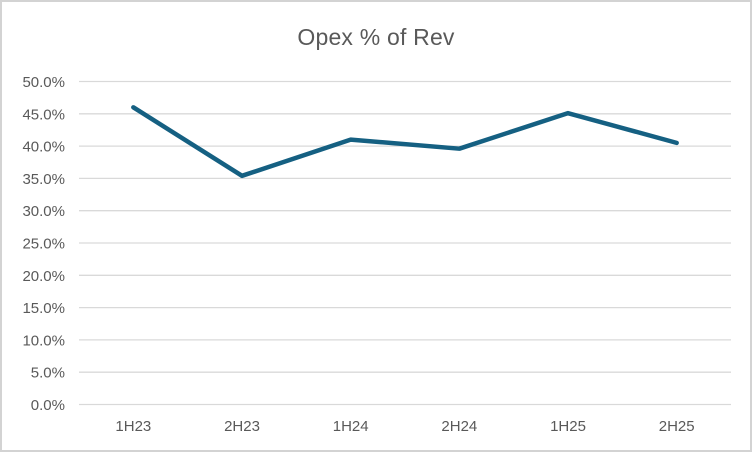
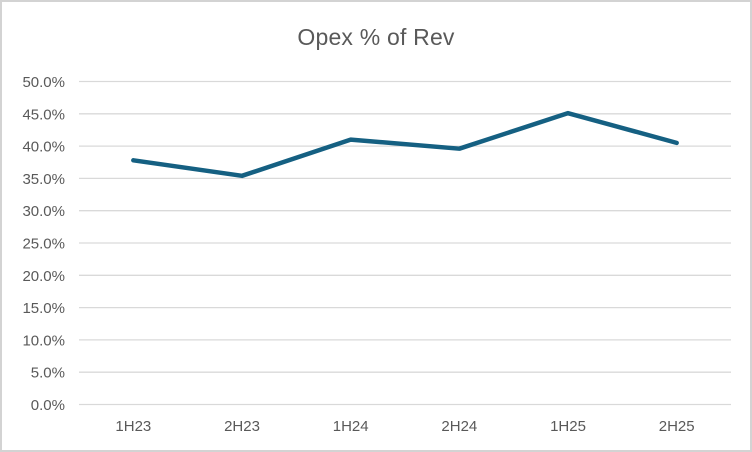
1H23: 46% -> 38%
